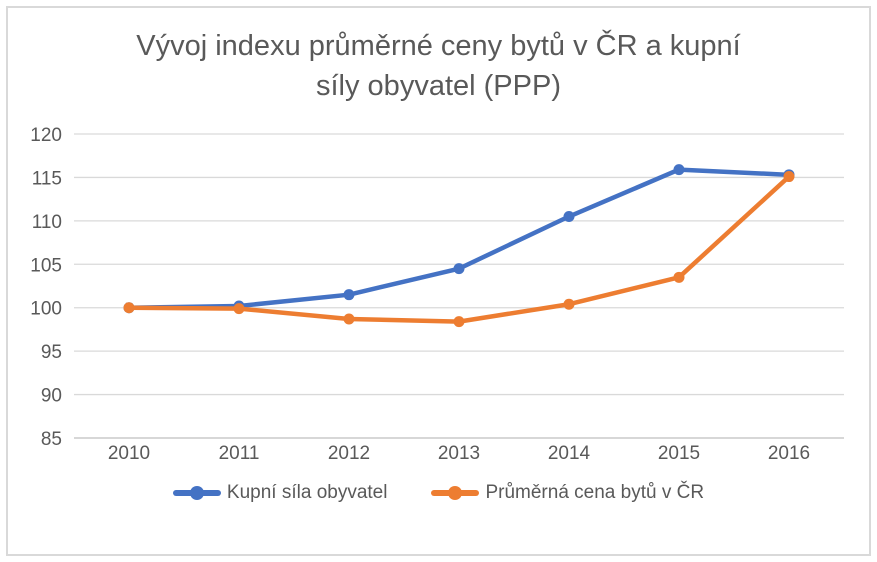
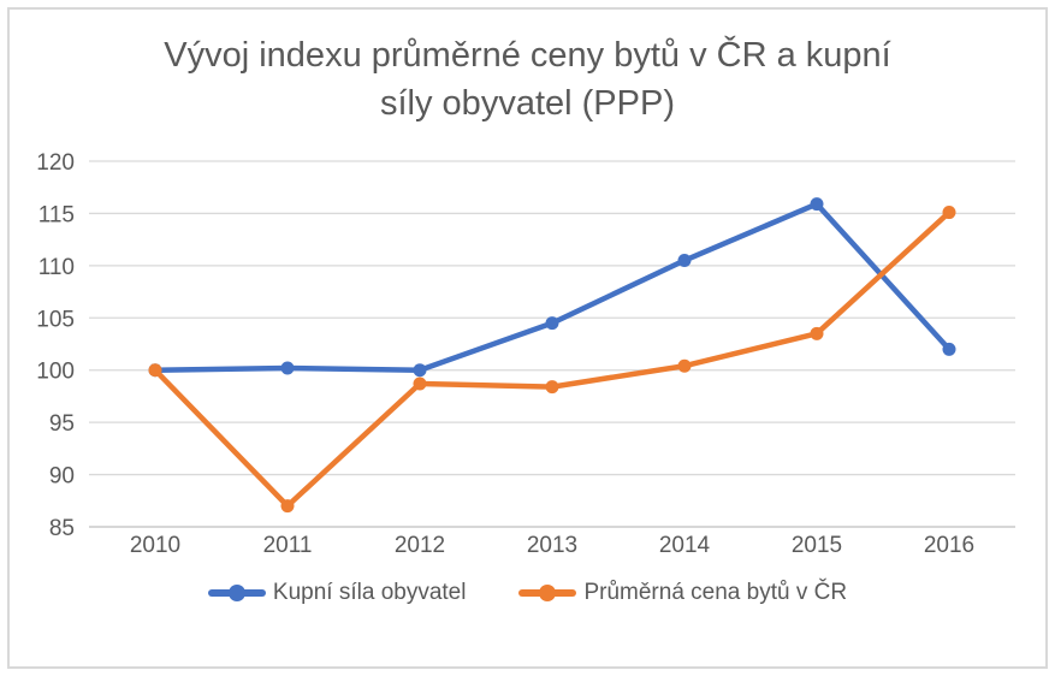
Průměrná cena bytů v ČR/2011: 100 -> 87
Kupní síla obyvatel/2012: 102 -> 100
Kupní síla obyvatel/2016: 115 -> 102
